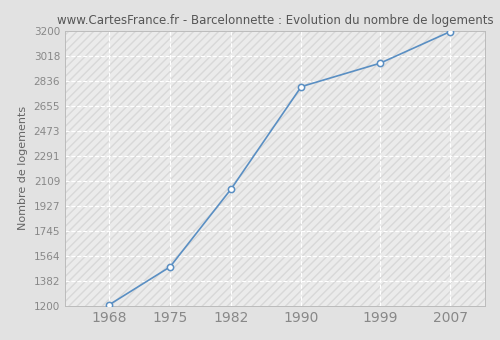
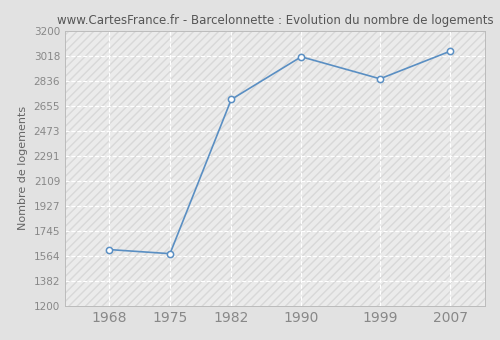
1968: 1210 -> 1610
1975: 1480 -> 1580
1982: 2050 -> 2700
1990: 2790 -> 3010
1999: 2960 -> 2850
2007: 3190 -> 3050
